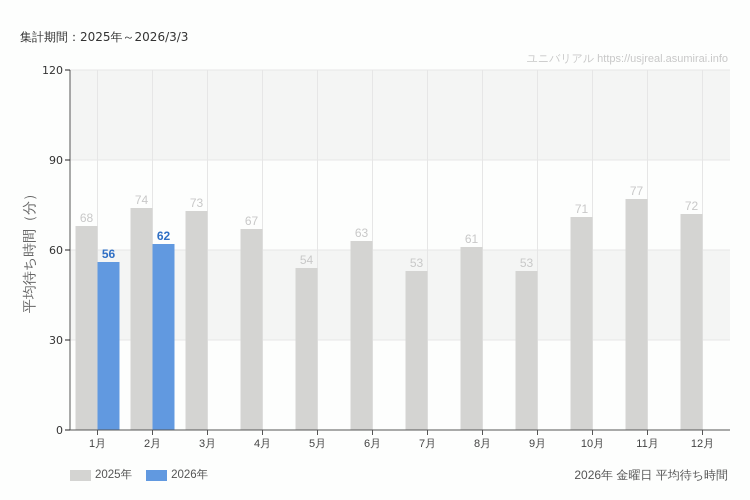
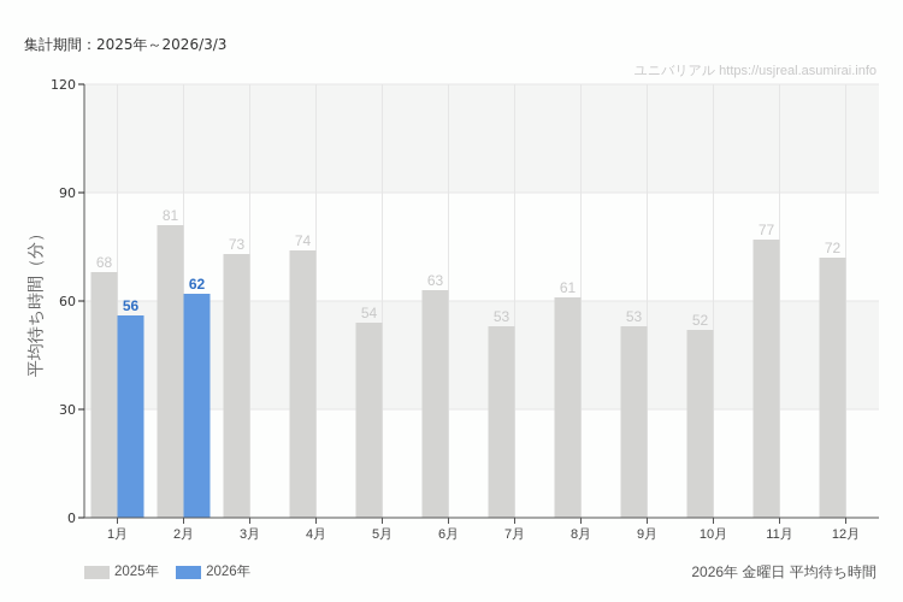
2025年/2月: 74 -> 81
2025年/4月: 67 -> 74
2025年/10月: 71 -> 52
